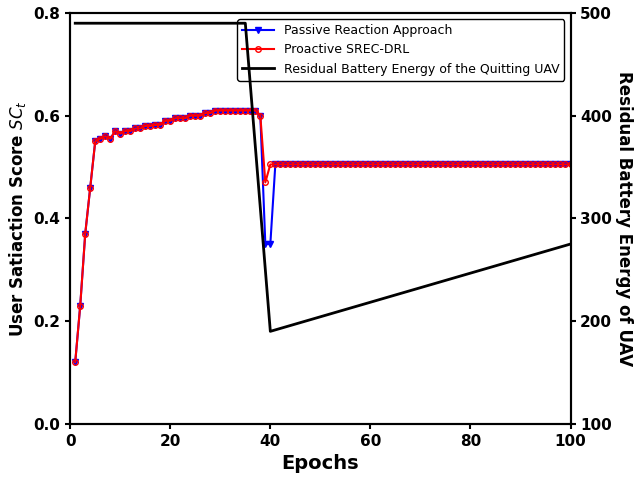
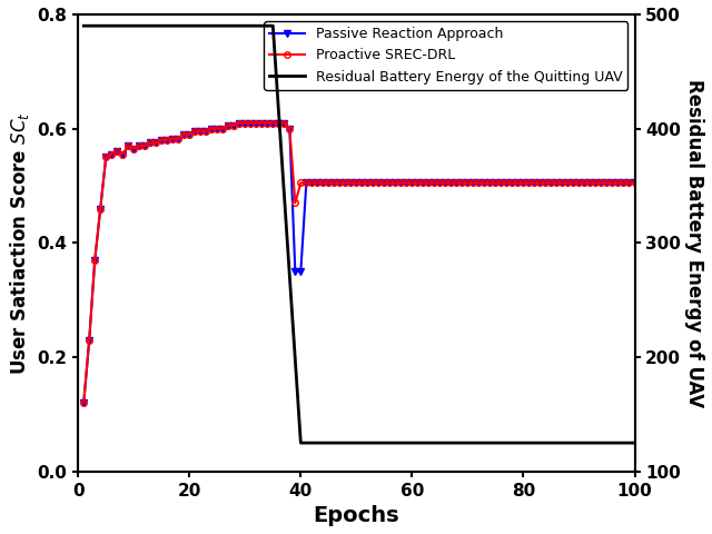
Residual Battery Energy of the Quitting UAV/40: 190 -> 125
Residual Battery Energy of the Quitting UAV/100: 275 -> 125
